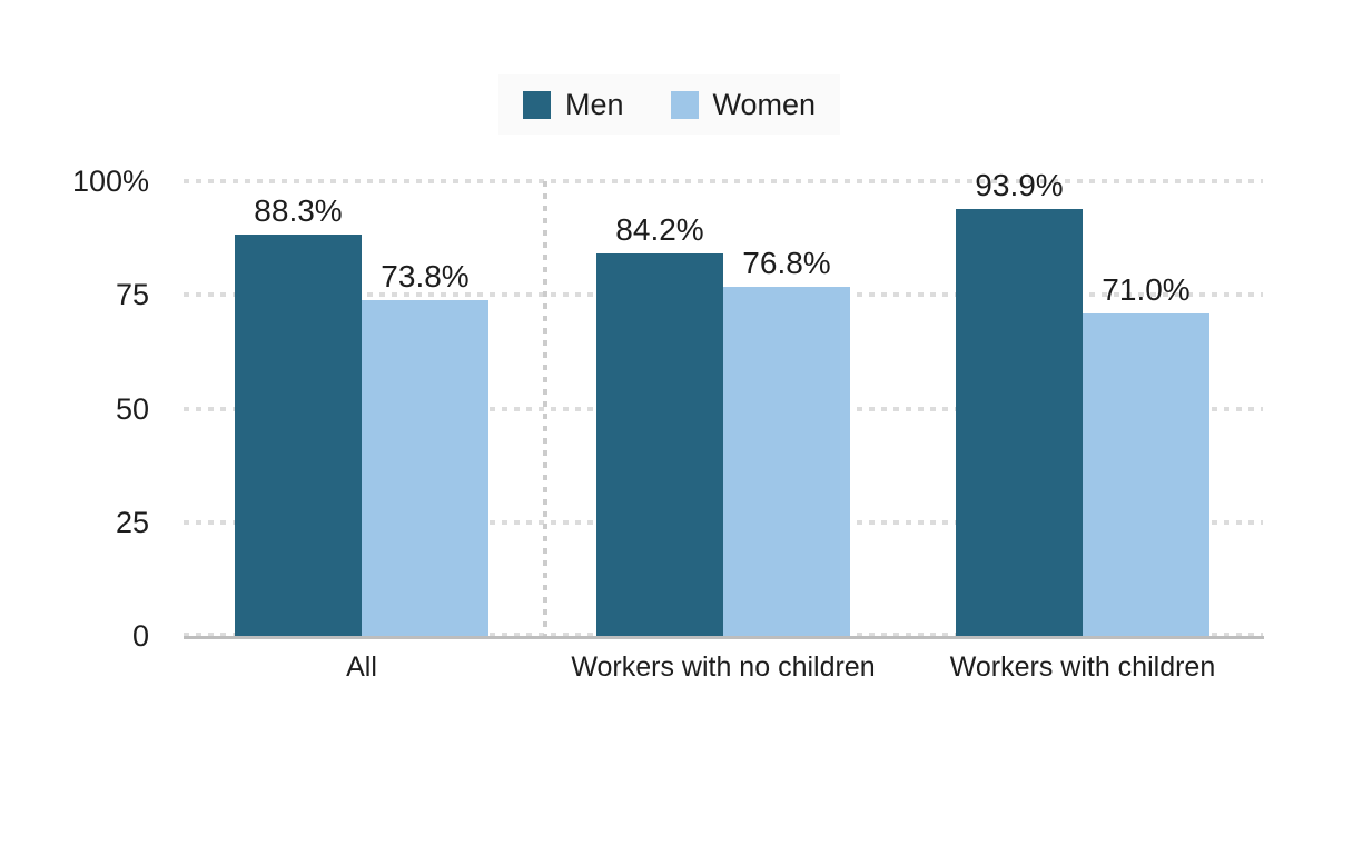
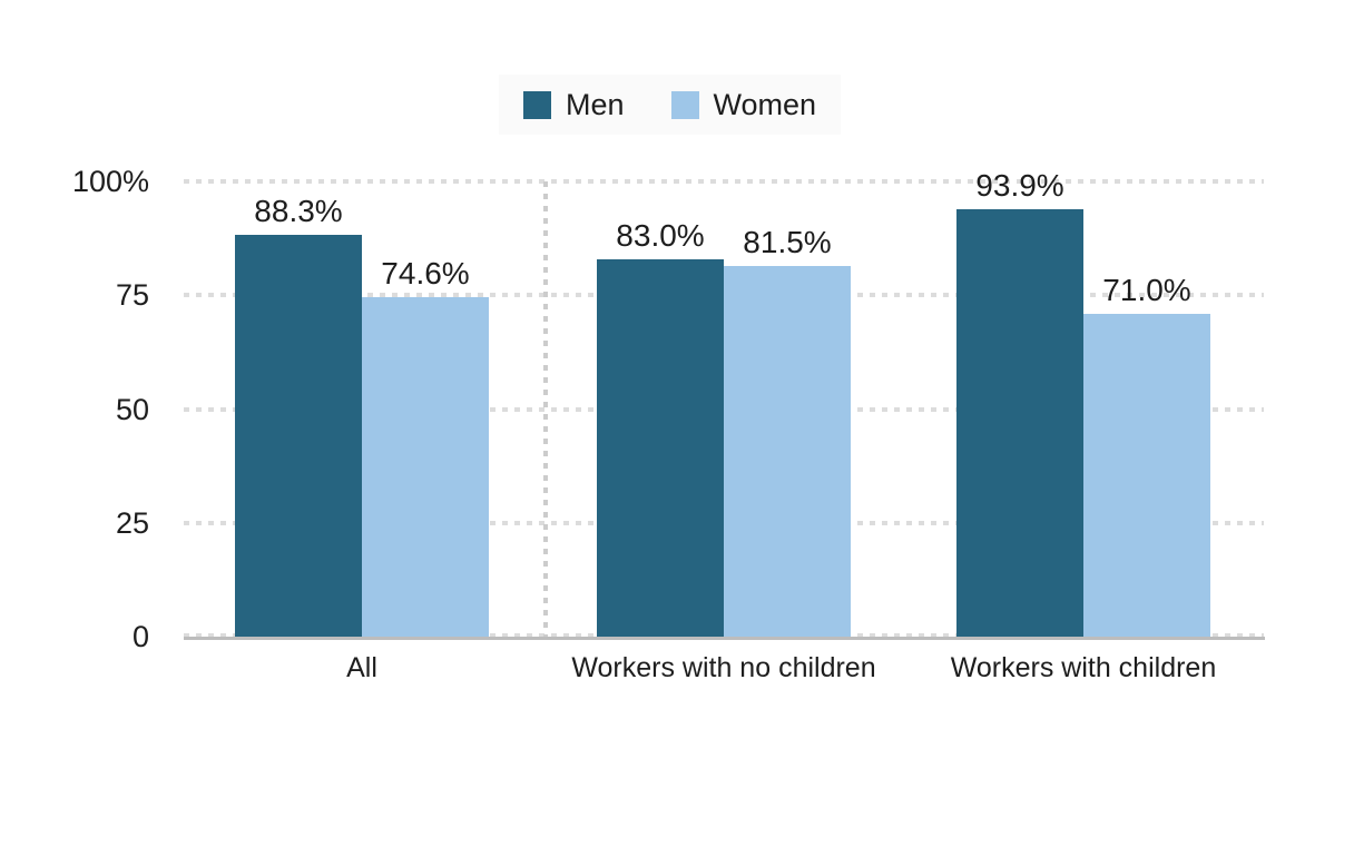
Women/All: 73.8% -> 74.6%
Men/Workers with no children: 84.2% -> 83.0%
Women/Workers with no children: 76.8% -> 81.5%
